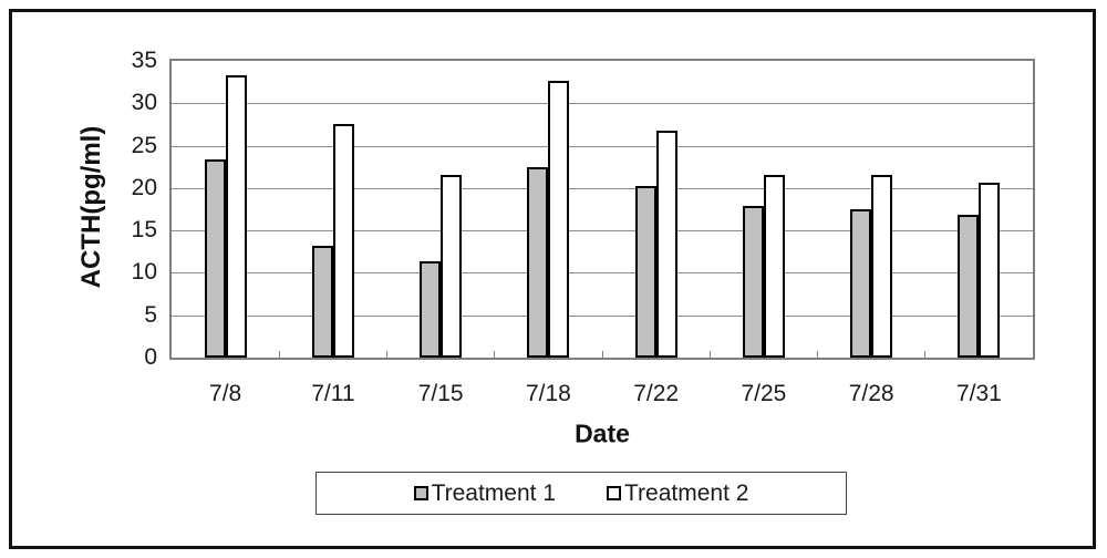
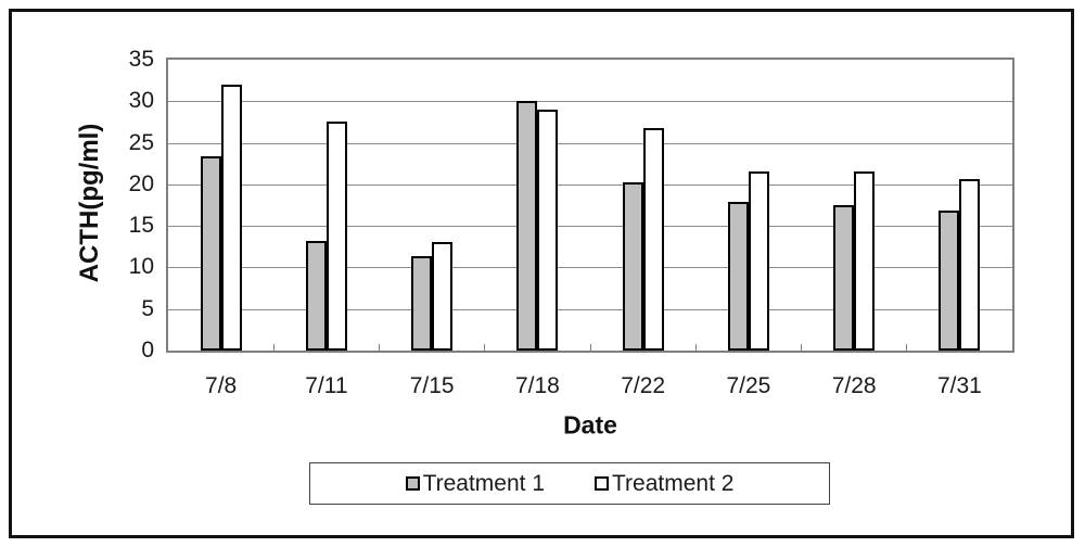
Treatment 2/7/8: 33 -> 32
Treatment 2/7/15: 22 -> 13
Treatment 1/7/18: 22 -> 30
Treatment 2/7/18: 33 -> 29
